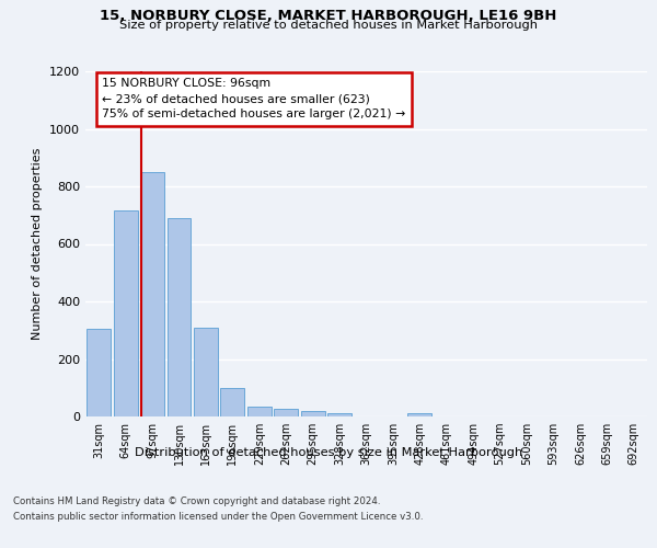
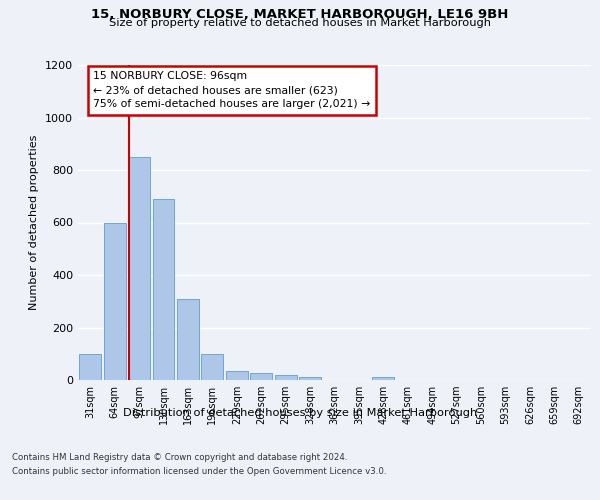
31sqm: 305 -> 100
64sqm: 715 -> 600
